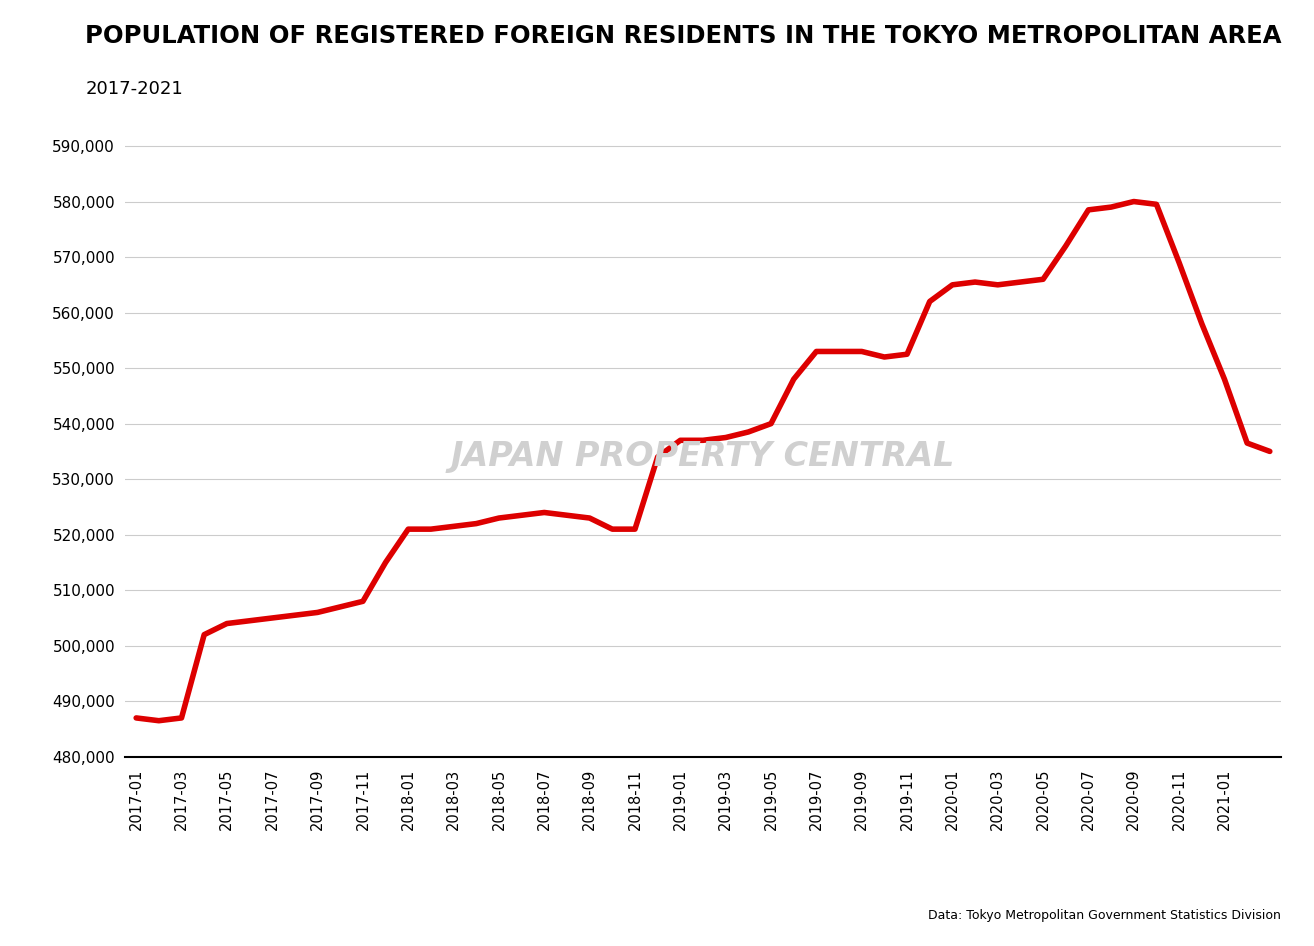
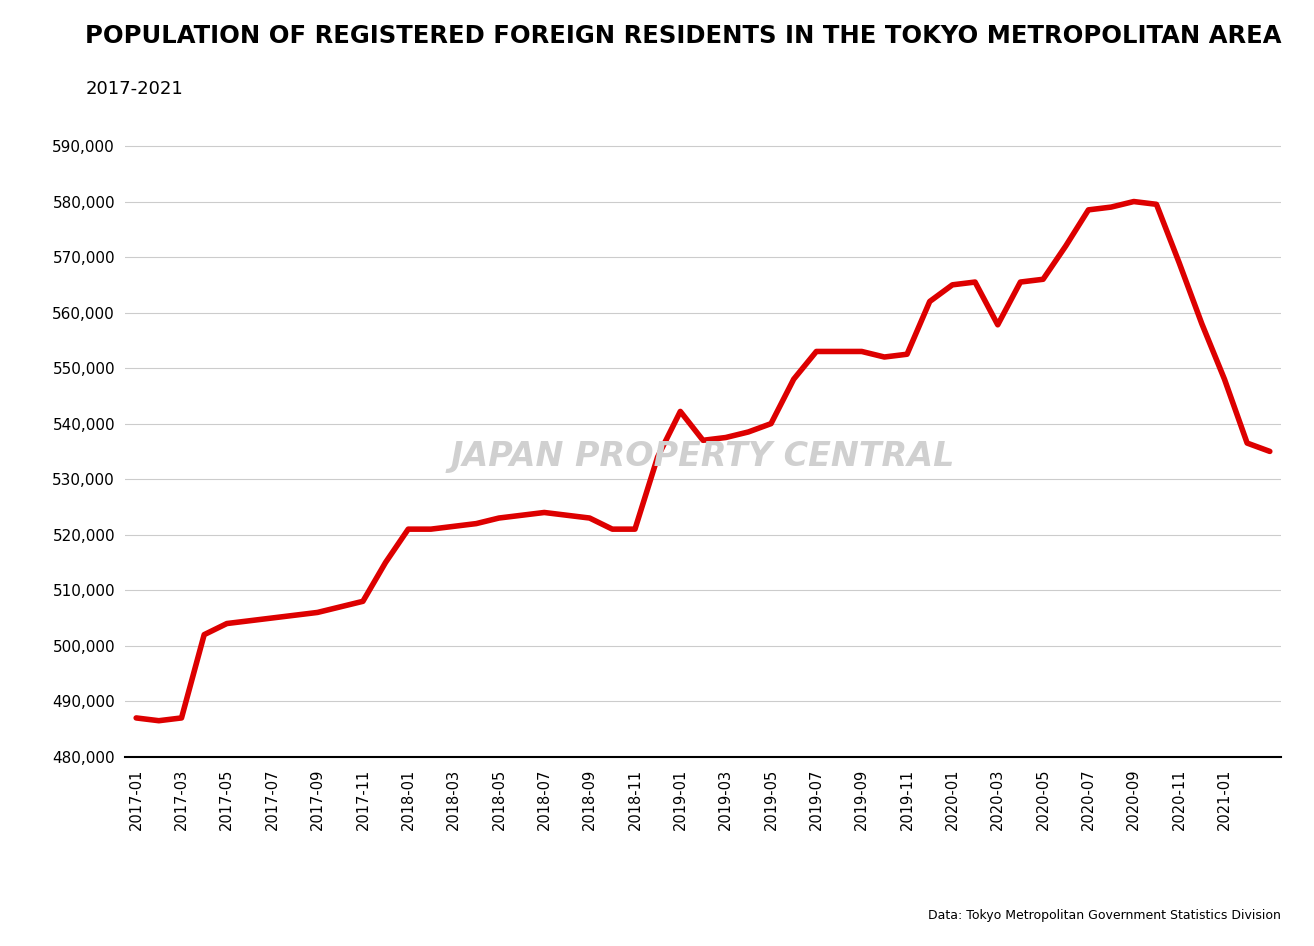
2019-01: 537,000 -> 542,200
2020-03: 565,000 -> 557,800
